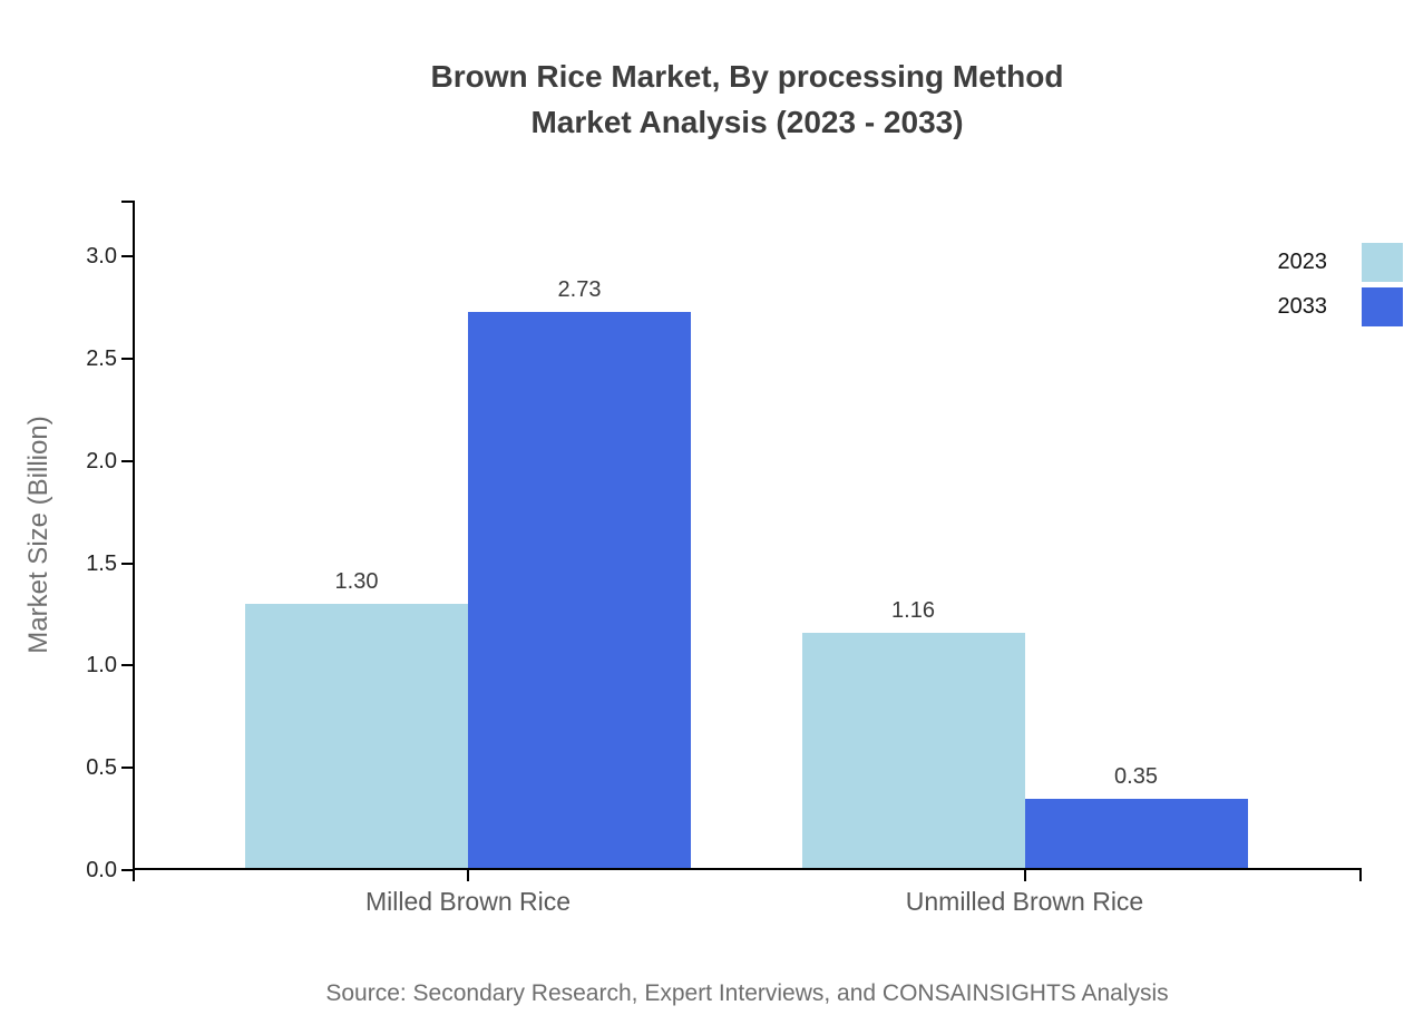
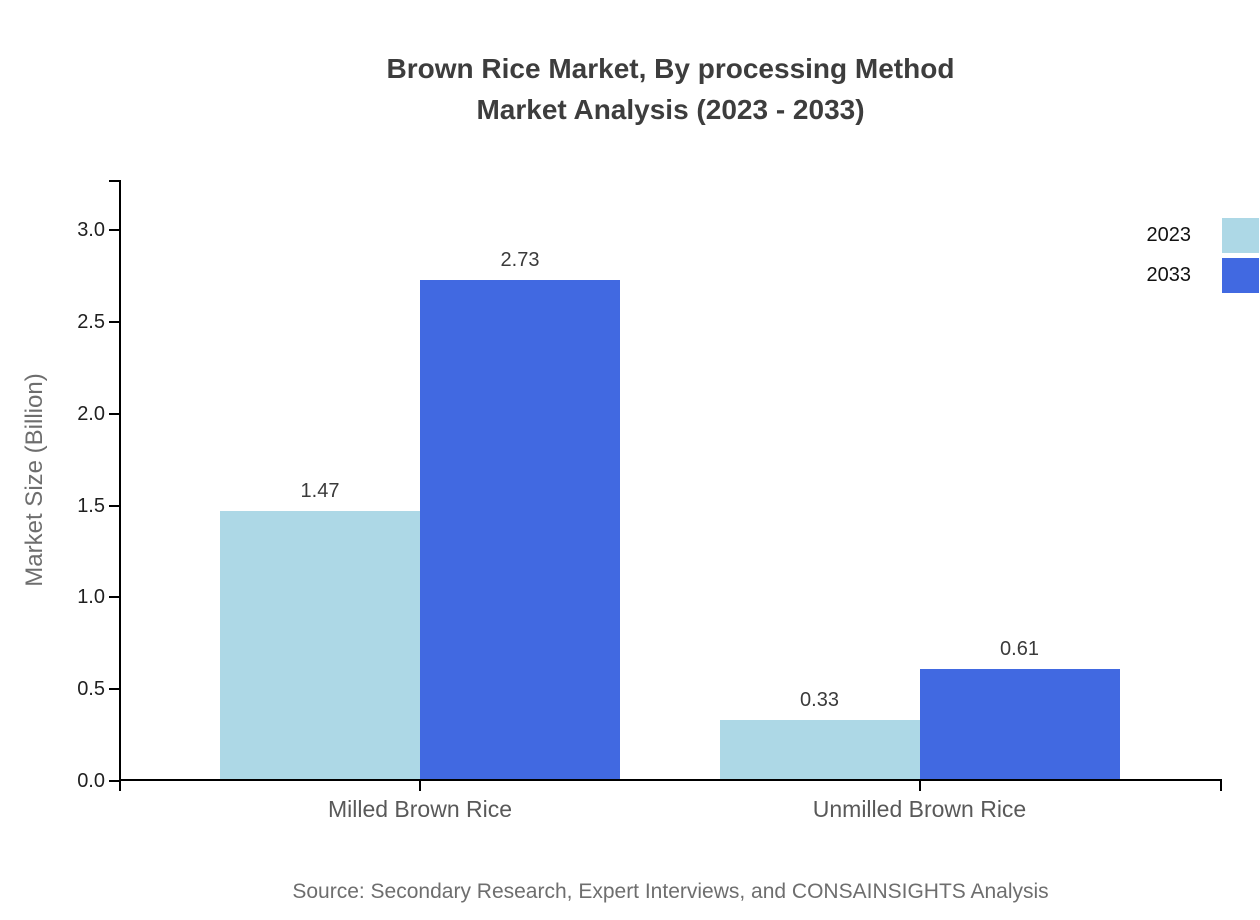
2023/Milled Brown Rice: 1.30 -> 1.47
2023/Unmilled Brown Rice: 1.16 -> 0.33
2033/Unmilled Brown Rice: 0.35 -> 0.61
